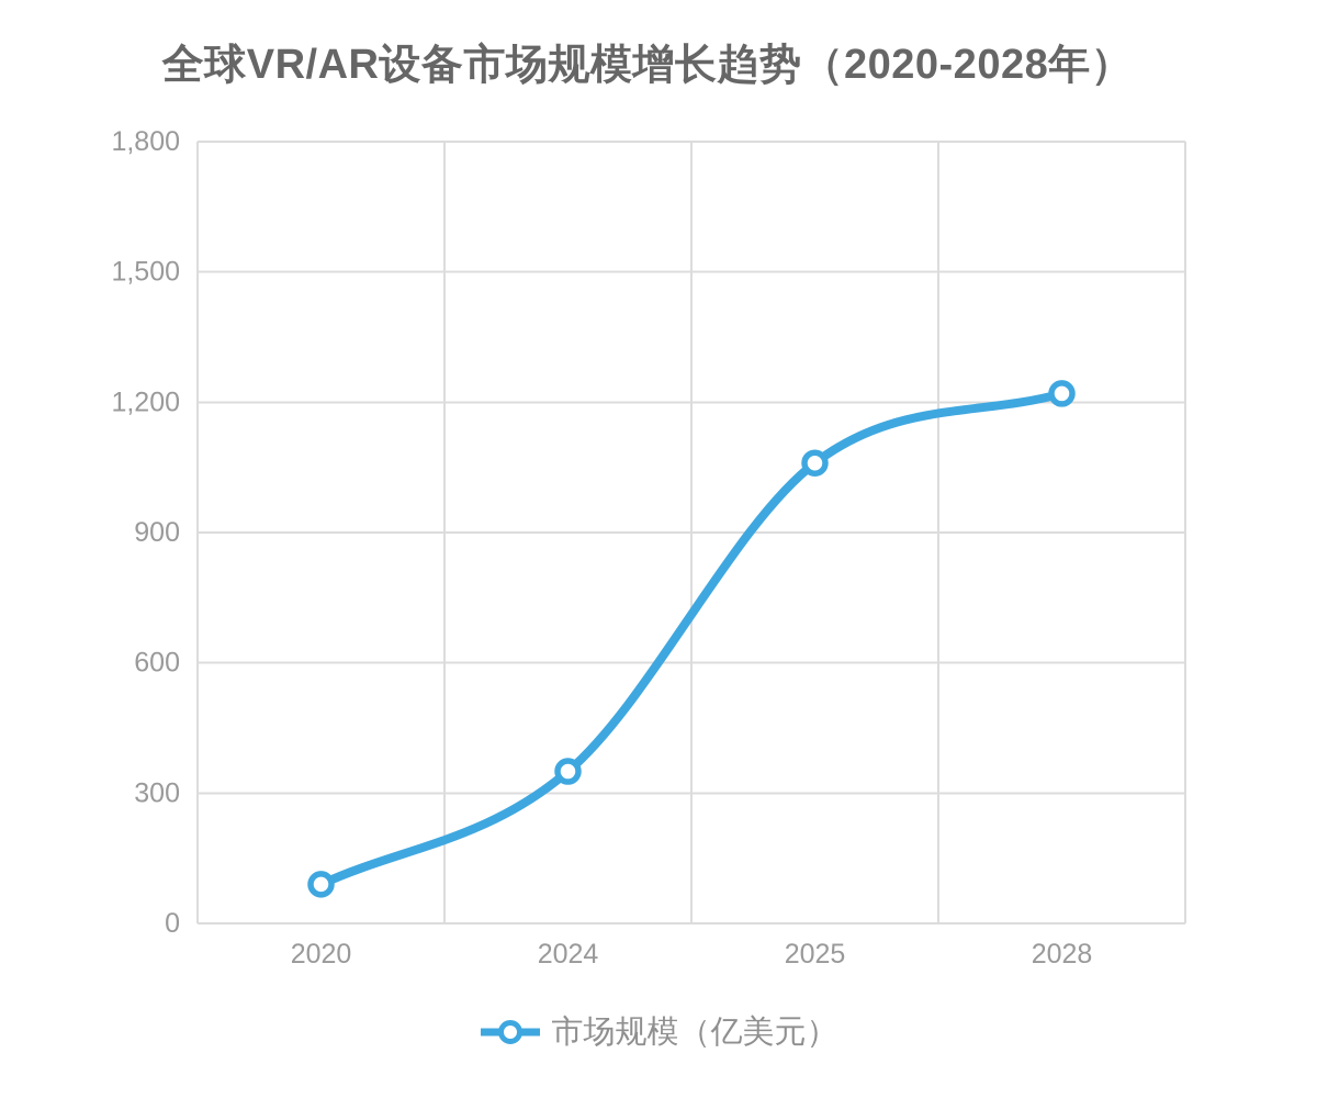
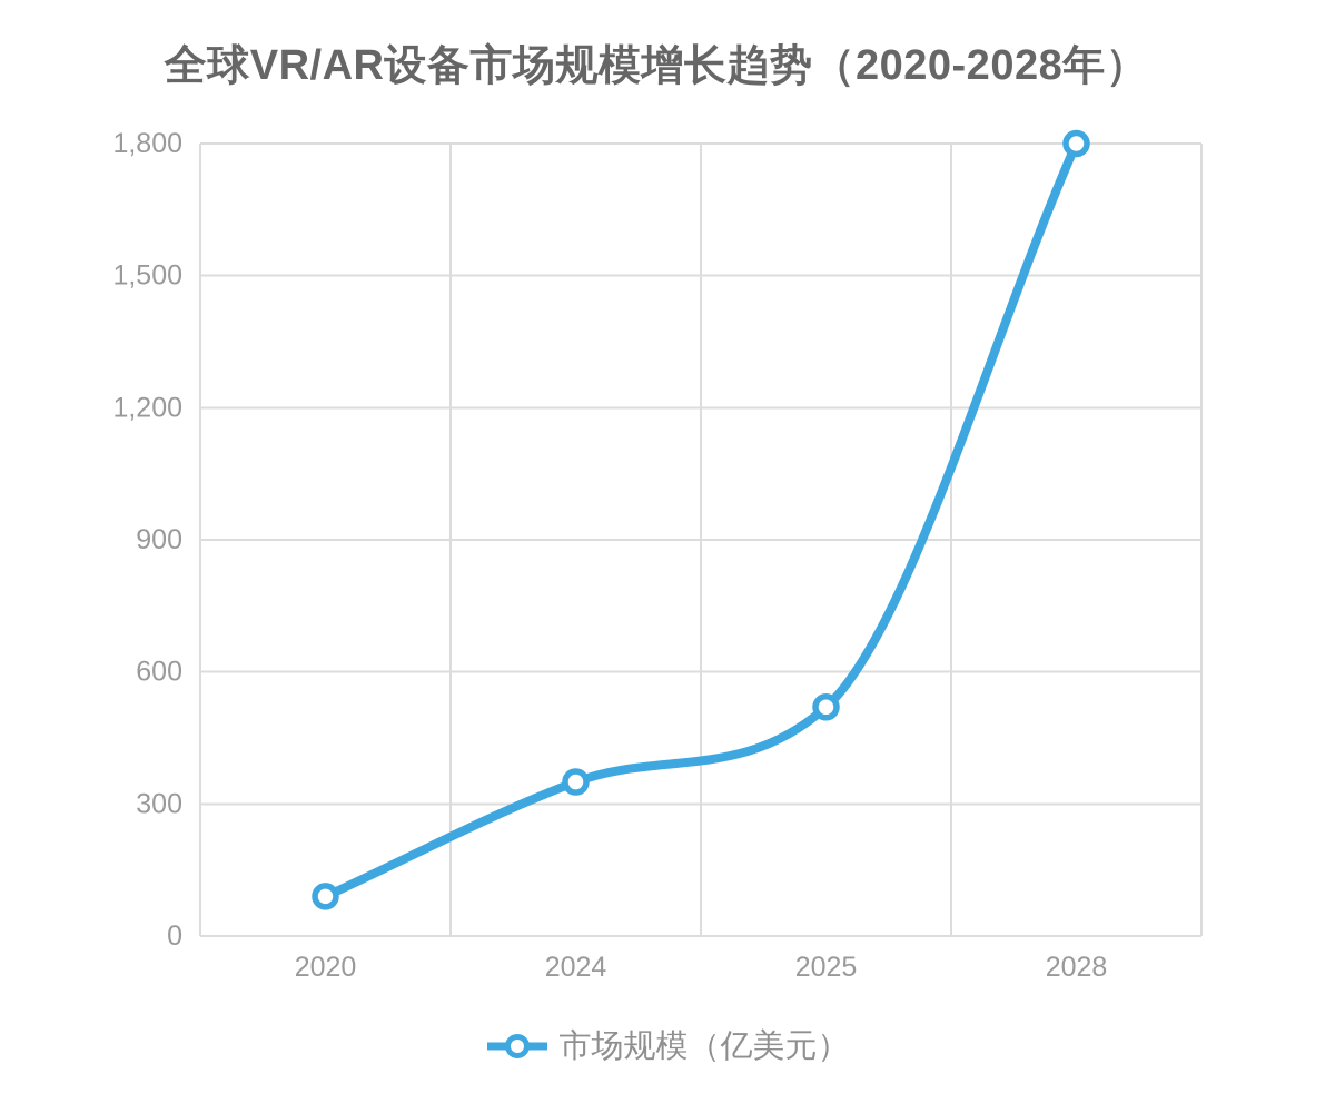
2025: 1060 -> 520
2028: 1220 -> 1800
